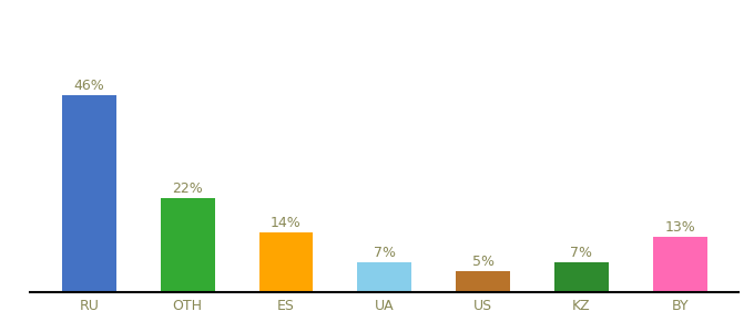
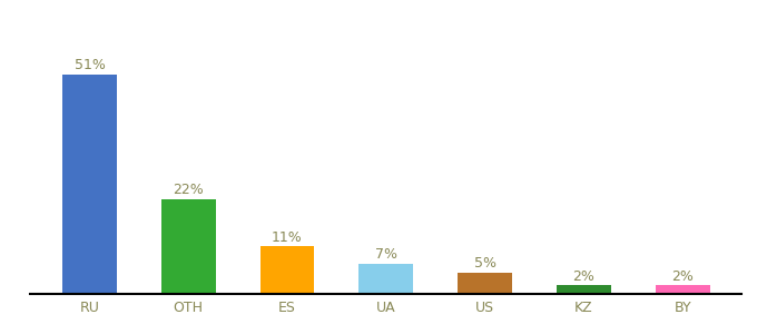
RU: 46% -> 51%
ES: 14% -> 11%
KZ: 7% -> 2%
BY: 13% -> 2%
